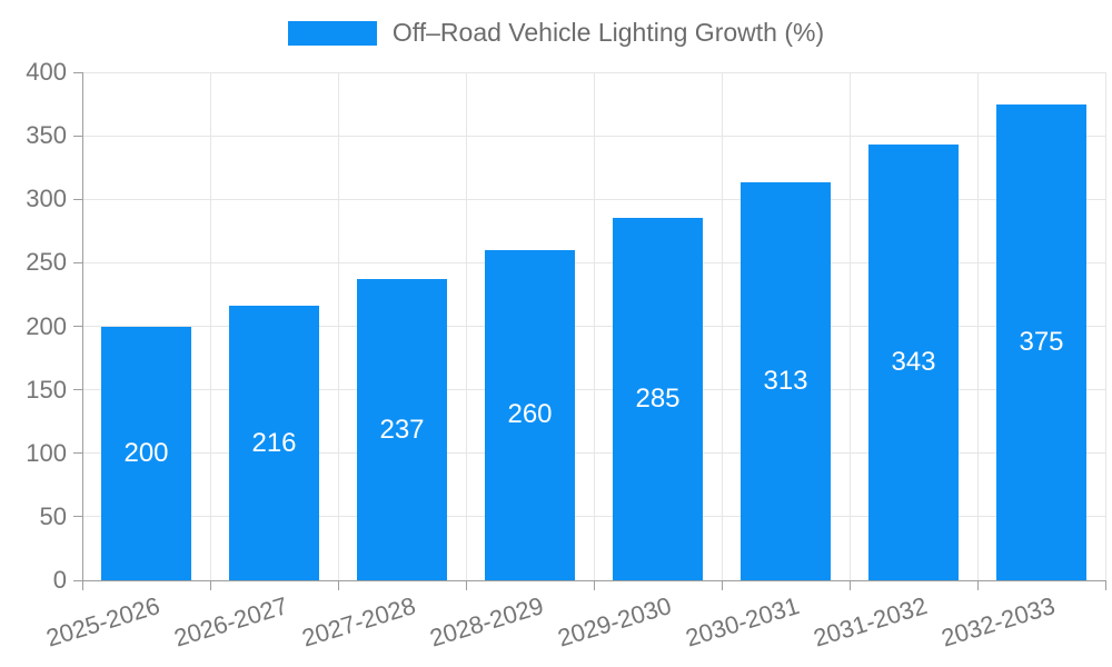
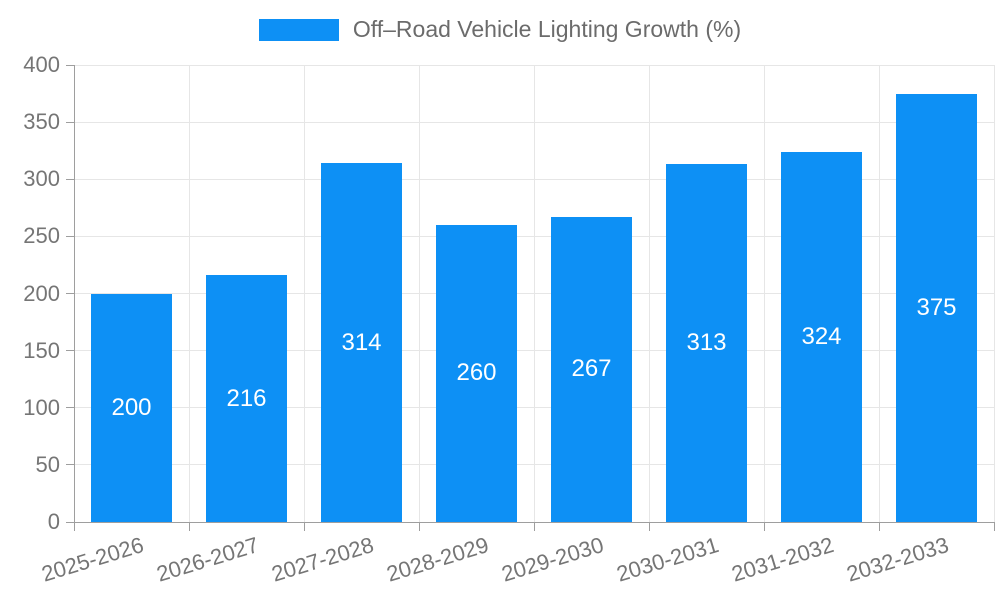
2027-2028: 237 -> 314
2029-2030: 285 -> 267
2031-2032: 343 -> 324
